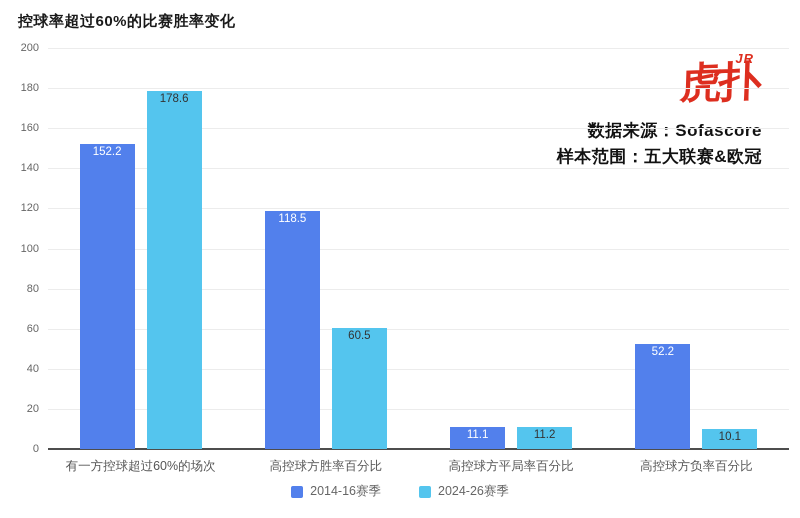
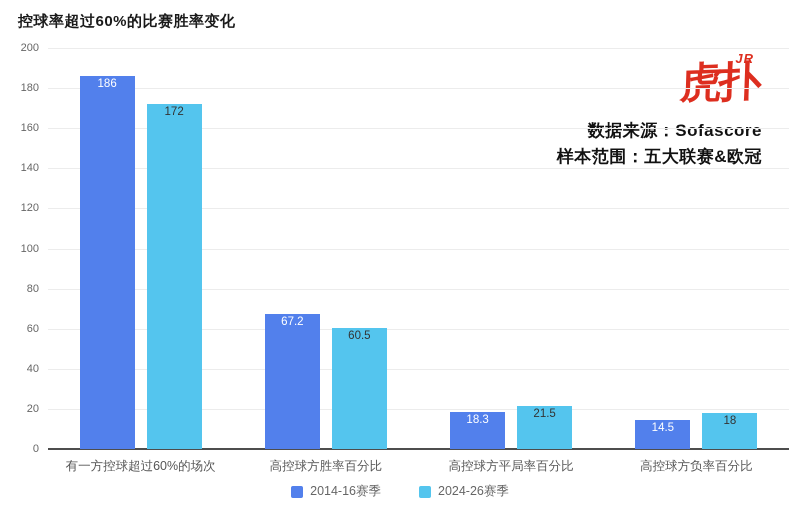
2014-16赛季/有一方控球超过60%的场次: 152.2 -> 186
2024-26赛季/有一方控球超过60%的场次: 178.6 -> 172
2014-16赛季/高控球方胜率百分比: 118.5 -> 67.2
2014-16赛季/高控球方平局率百分比: 11.1 -> 18.3
2024-26赛季/高控球方平局率百分比: 11.2 -> 21.5
2014-16赛季/高控球方负率百分比: 52.2 -> 14.5
2024-26赛季/高控球方负率百分比: 10.1 -> 18
